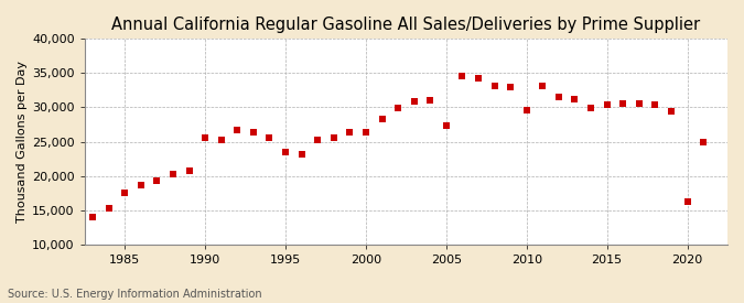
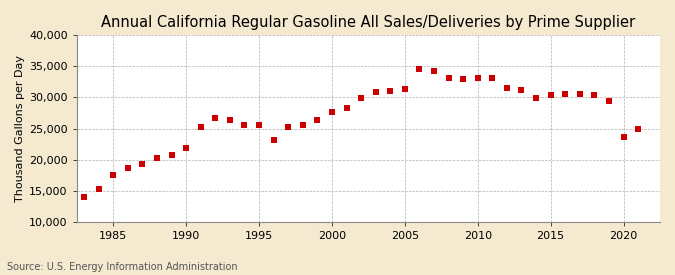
1990: 25,600 -> 21,900
1995: 23,400 -> 25,500
2000: 26,400 -> 27,600
2005: 27,400 -> 31,300
2010: 29,600 -> 33,100
2020: 16,200 -> 23,600
